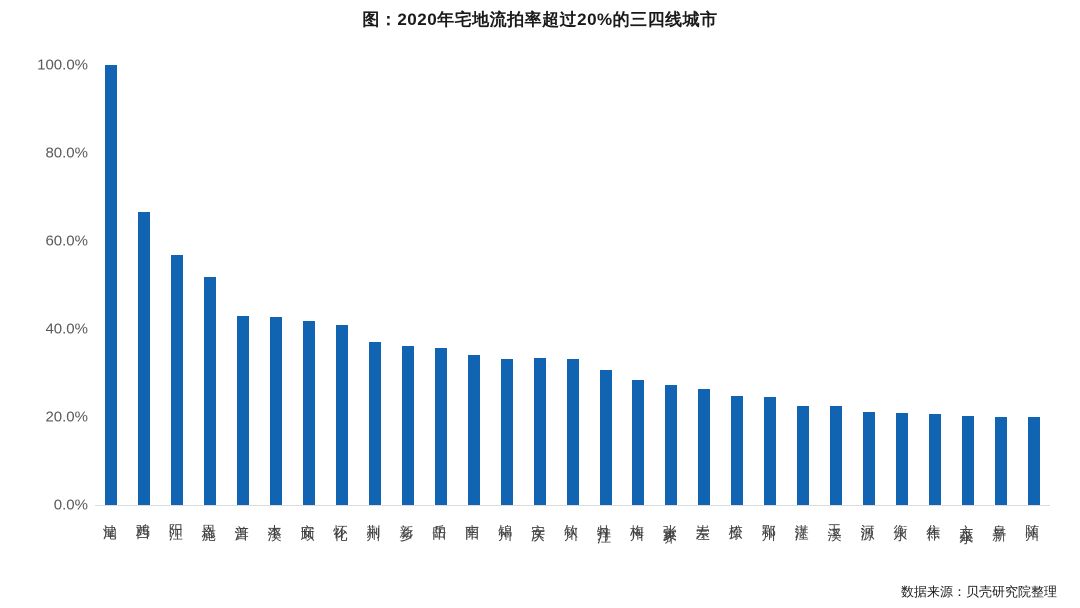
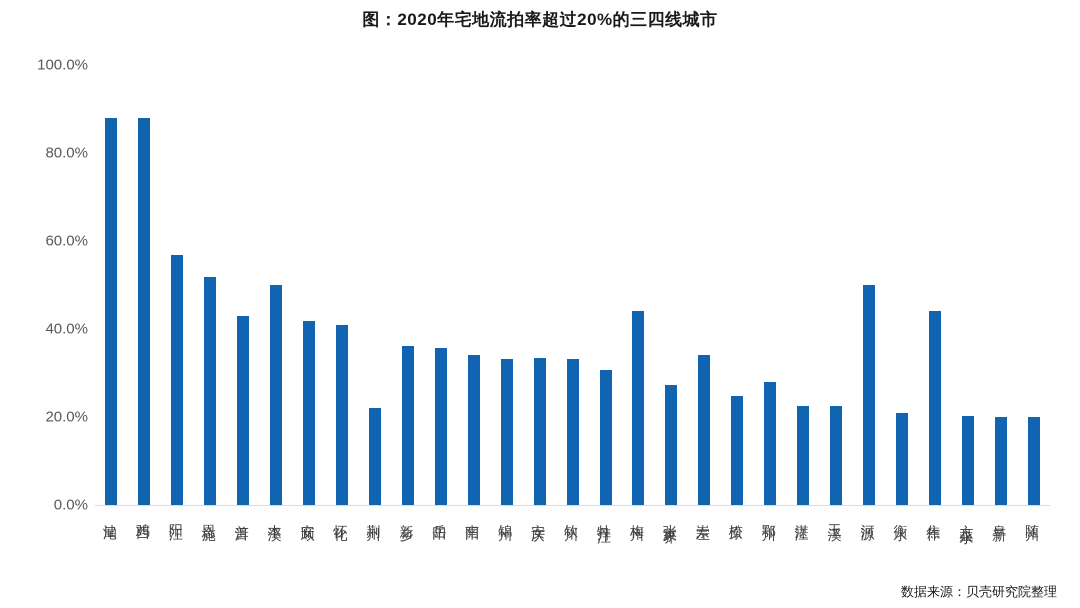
汕尾: 100% -> 88%
鸡西: 67% -> 88%
本溪: 43% -> 50%
荆州: 37% -> 22%
梅州: 28% -> 44%
崇左: 26% -> 34%
鄂州: 25% -> 28%
河源: 21% -> 50%
焦作: 21% -> 44%
